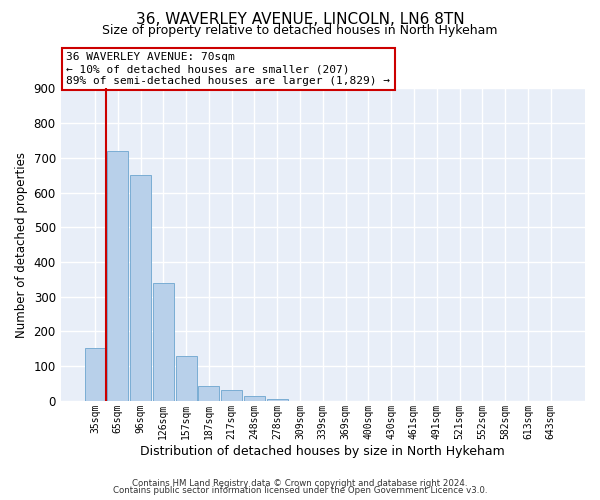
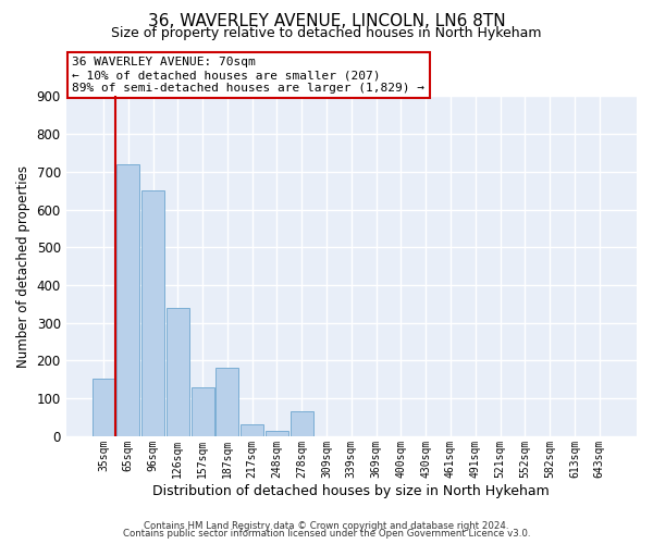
187sqm: 43 -> 180
278sqm: 5 -> 65
